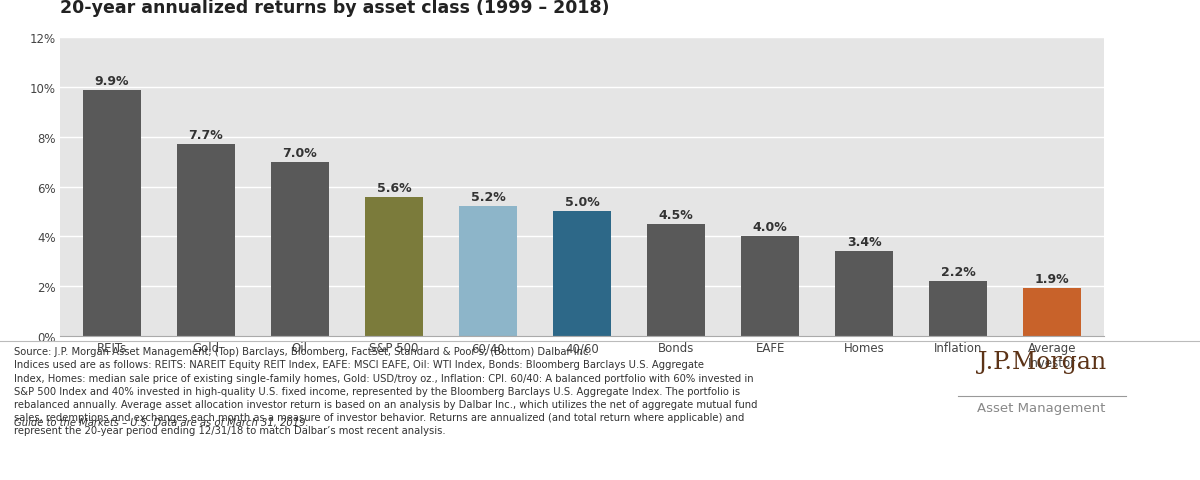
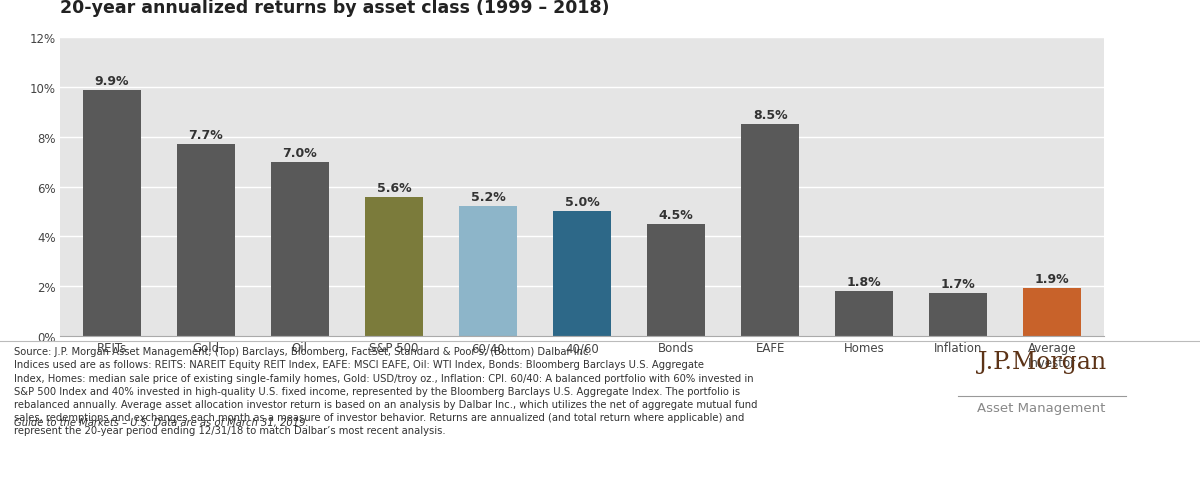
EAFE: 4.0% -> 8.5%
Homes: 3.4% -> 1.8%
Inflation: 2.2% -> 1.7%
